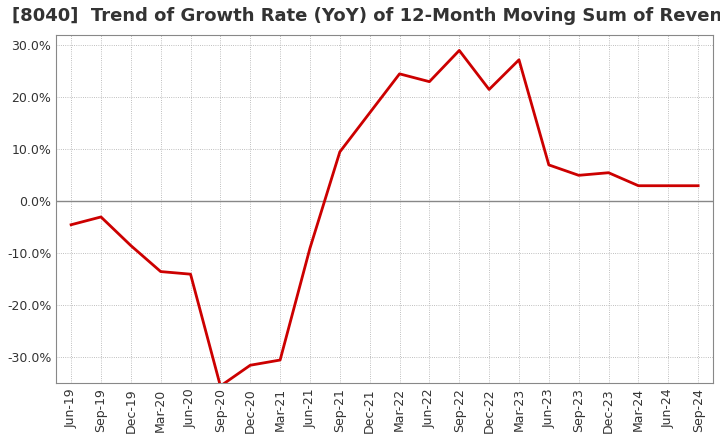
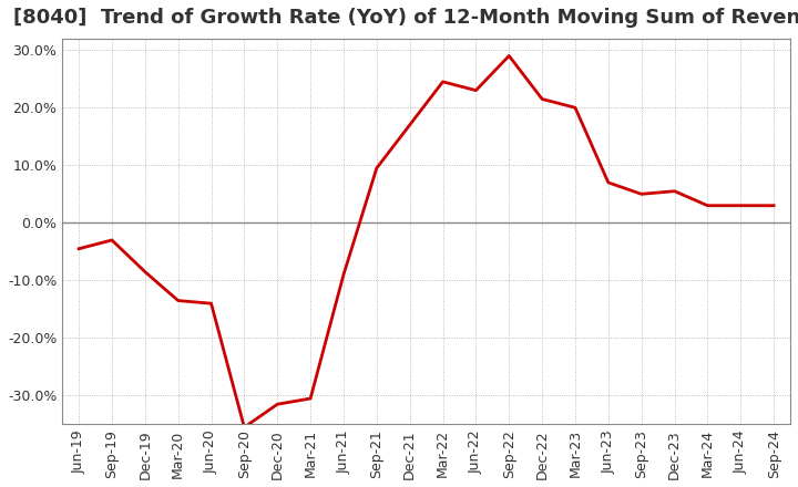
Mar-23: 27.2% -> 20.0%
